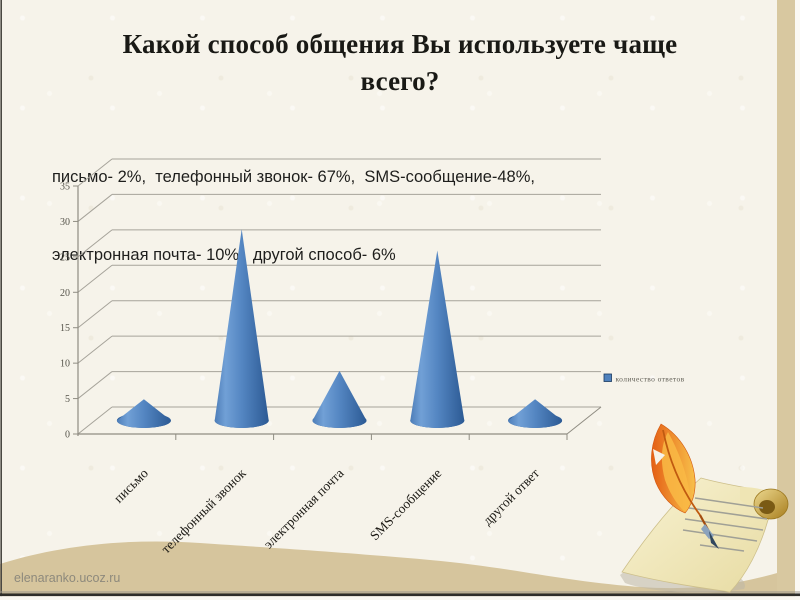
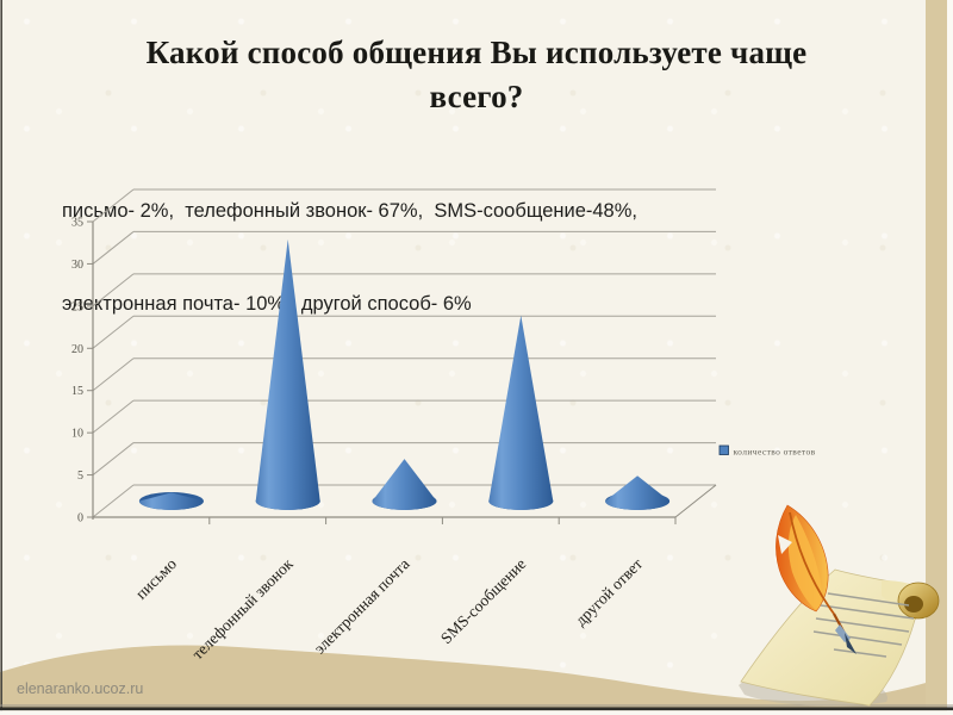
письмо: 3 -> 1
телефонный звонок: 27 -> 31
электронная почта: 7 -> 5
SMS-сообщение: 24 -> 22
